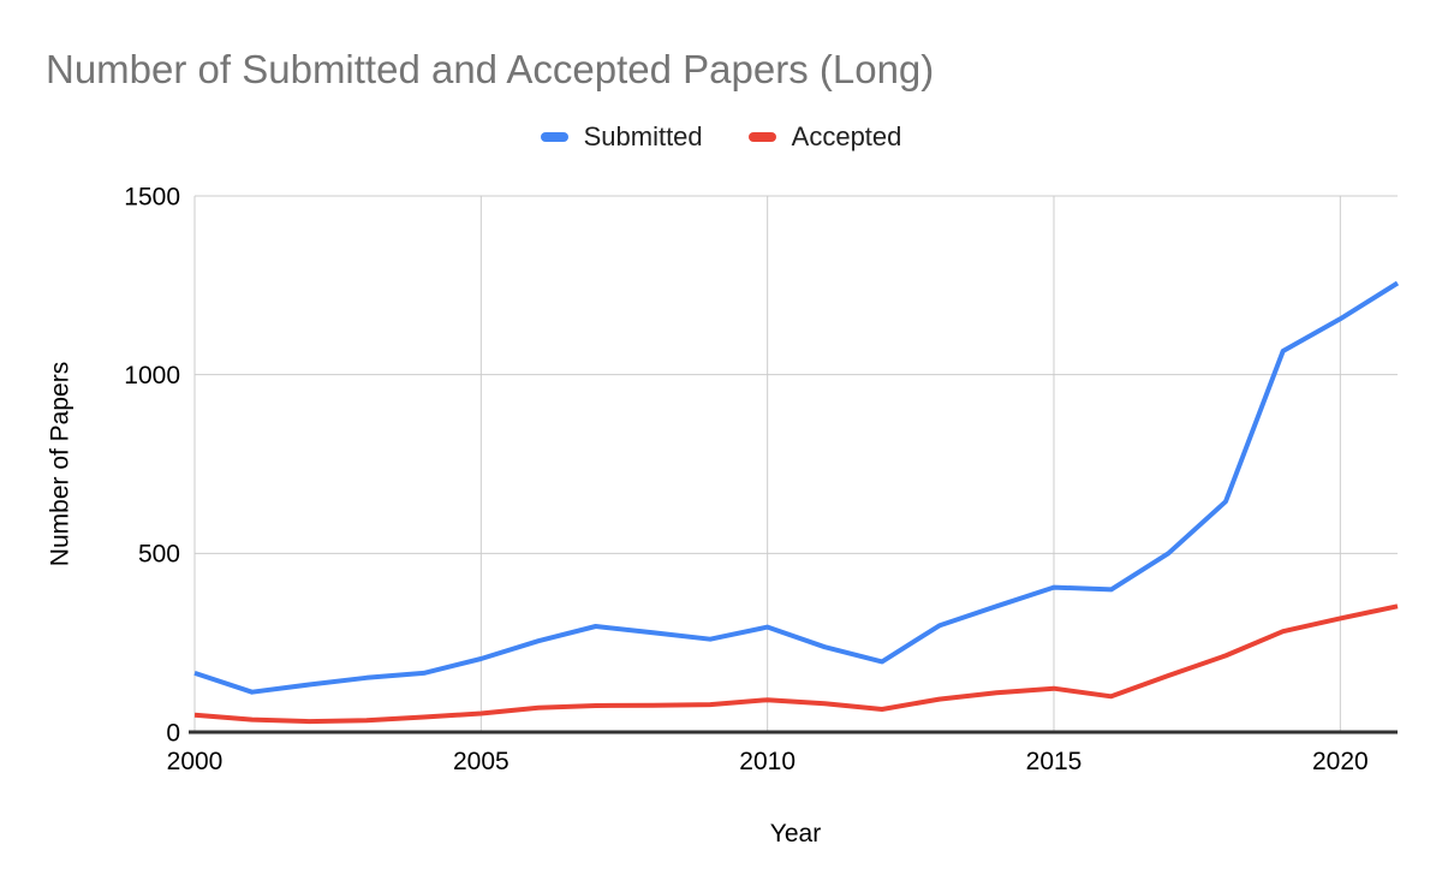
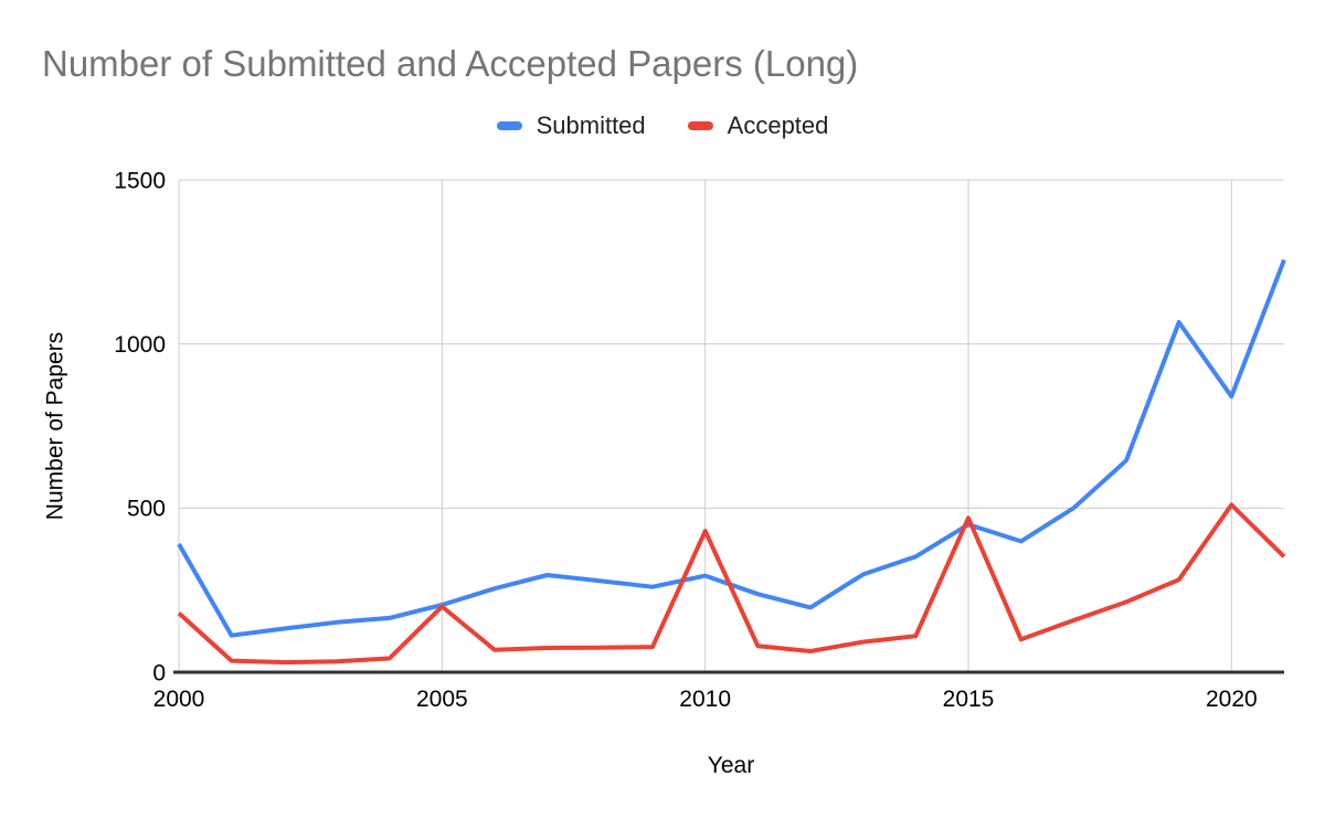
Submitted/2000: 160 -> 390
Accepted/2000: 50 -> 180
Accepted/2005: 50 -> 200
Accepted/2010: 90 -> 430
Submitted/2015: 400 -> 450
Accepted/2015: 120 -> 470
Submitted/2020: 1160 -> 840
Accepted/2020: 320 -> 510
